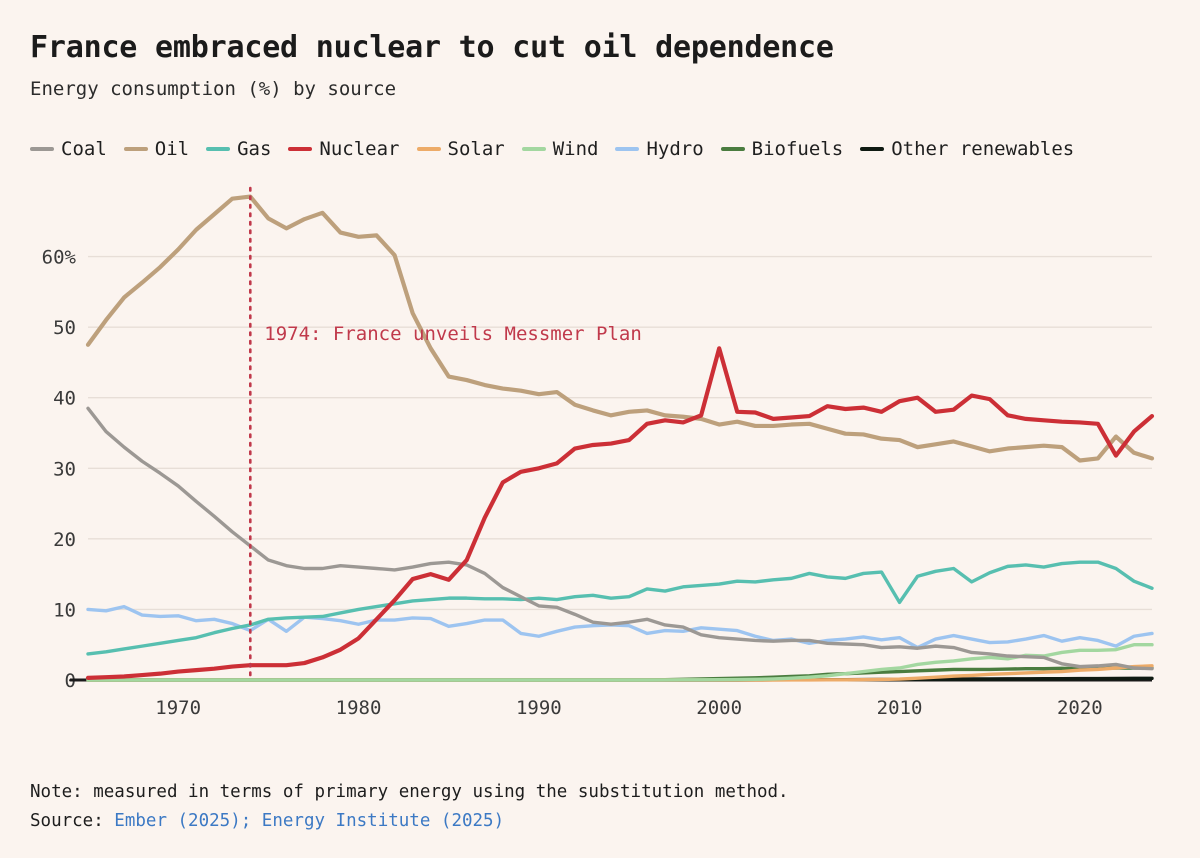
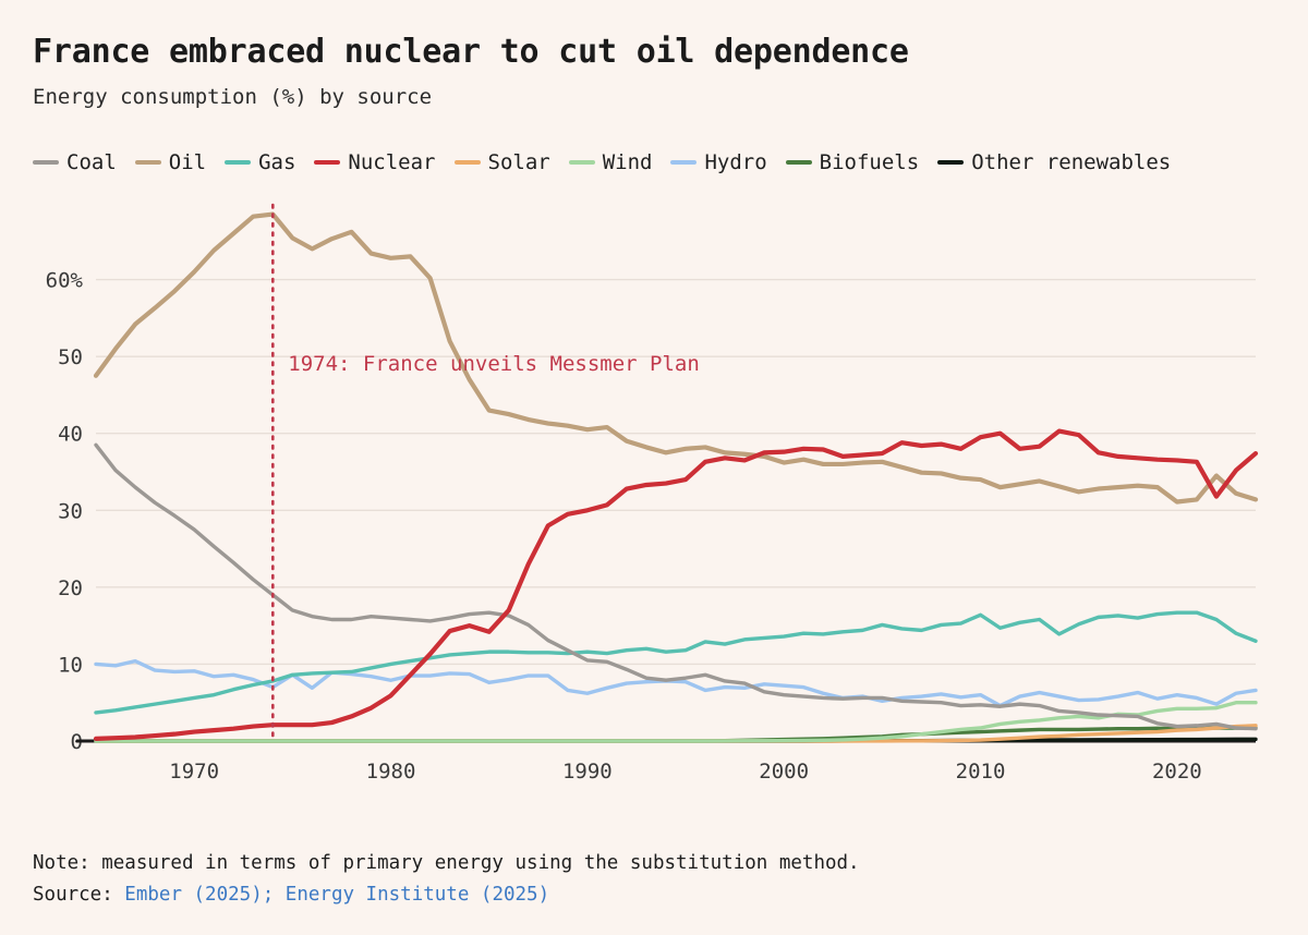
Nuclear/2000: 47% -> 38%
Gas/2010: 11% -> 16%
